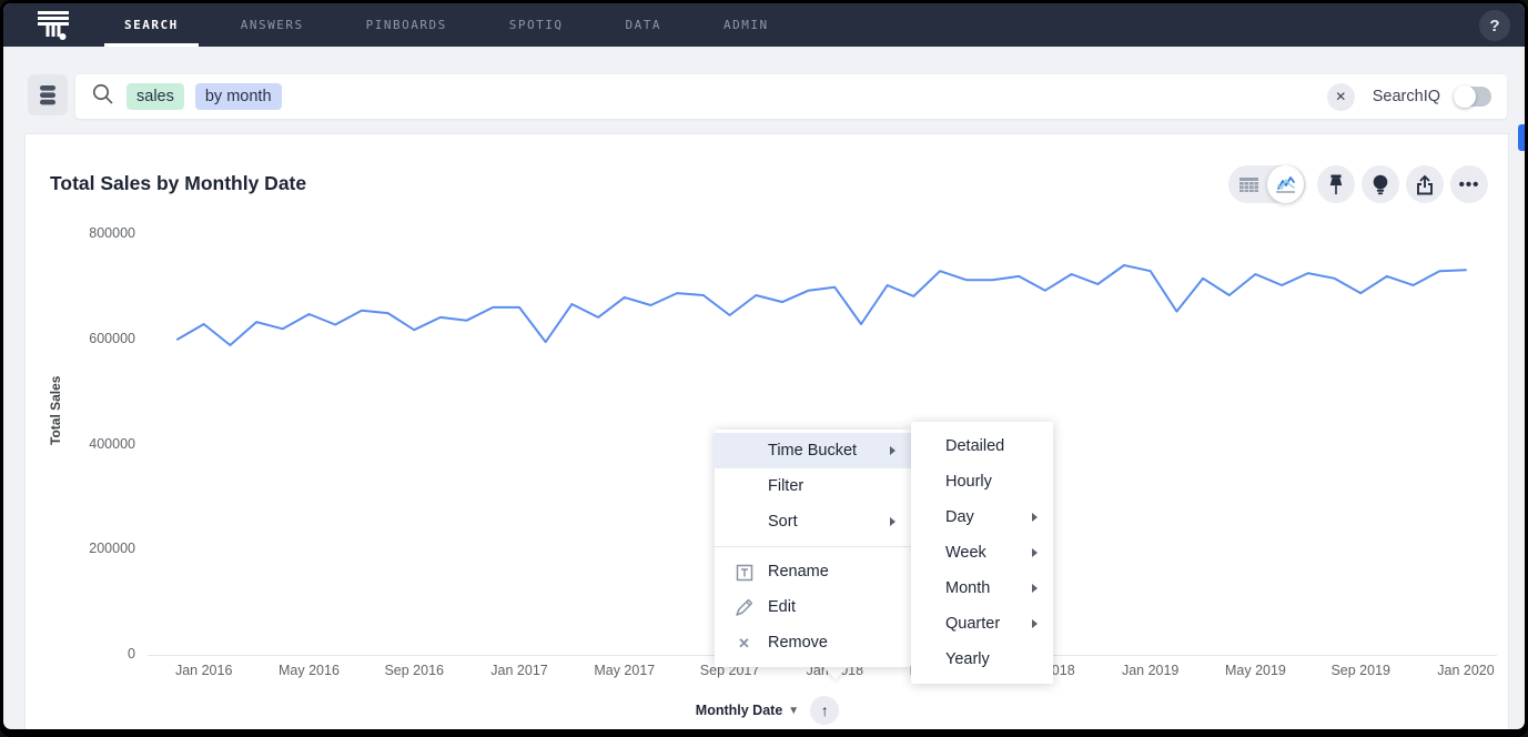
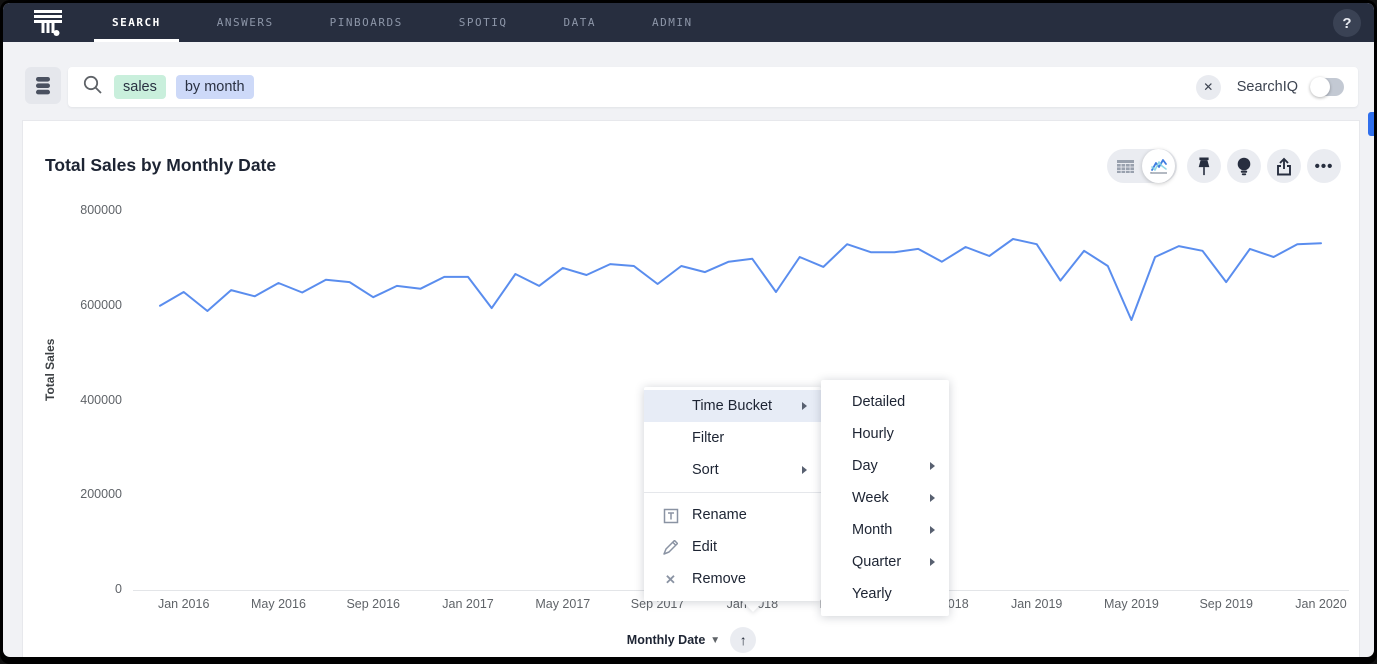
May 2019: 720000 -> 570000
Sep 2019: 690000 -> 650000
